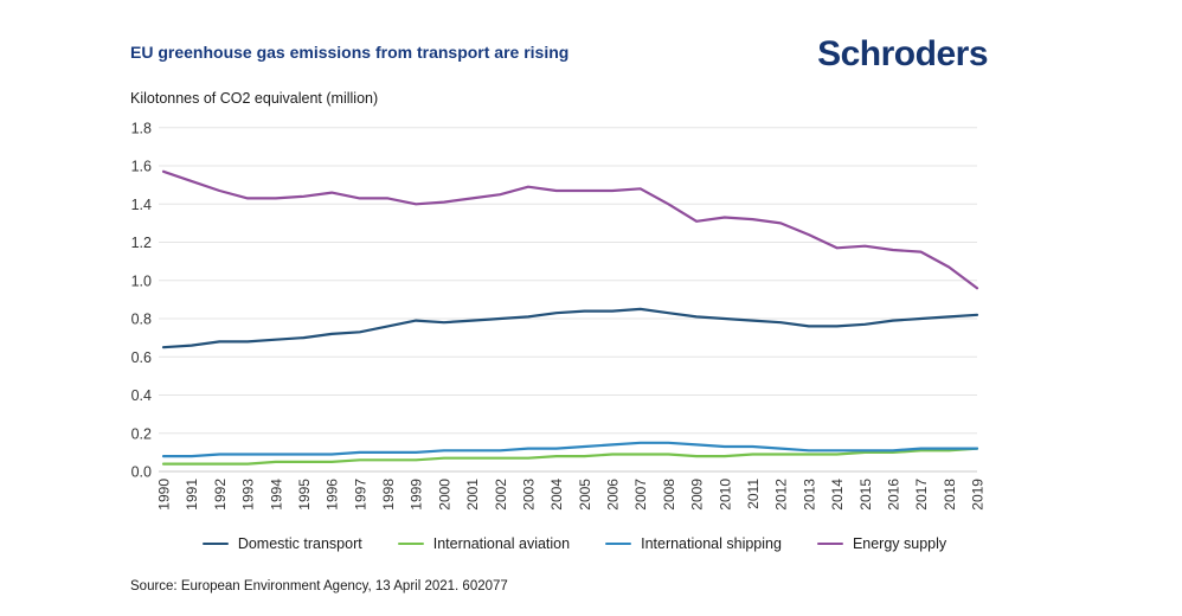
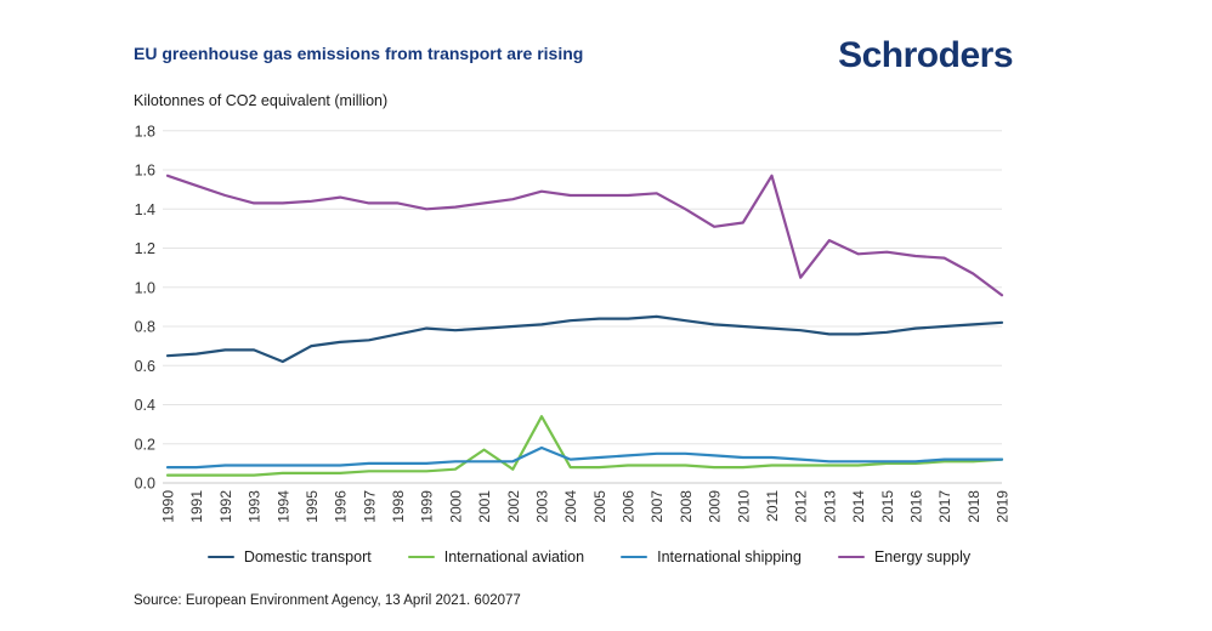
Domestic transport/1994: 0.69 -> 0.62
International aviation/2001: 0.07 -> 0.17
International aviation/2003: 0.07 -> 0.34
International shipping/2003: 0.12 -> 0.18
Energy supply/2011: 1.32 -> 1.57
Energy supply/2012: 1.30 -> 1.05
